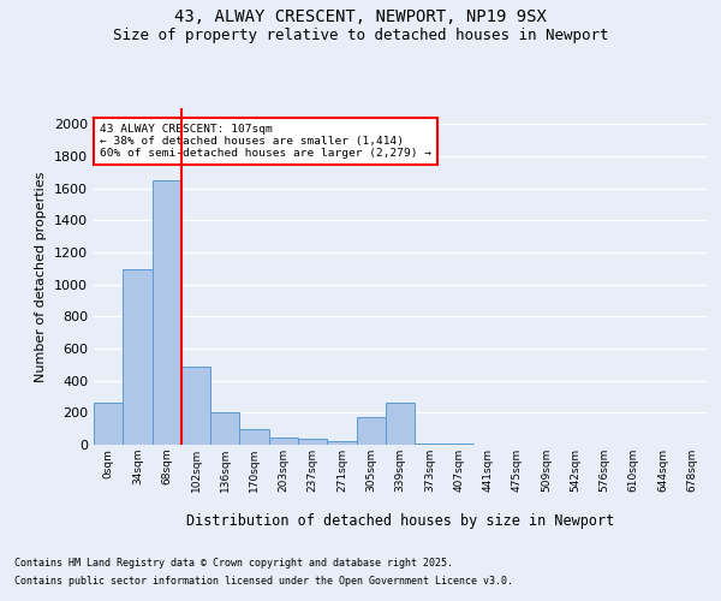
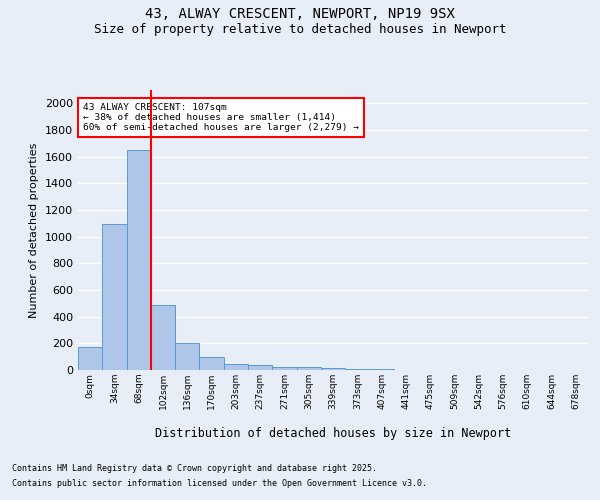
0sqm: 260 -> 180
305sqm: 170 -> 20
339sqm: 260 -> 20
